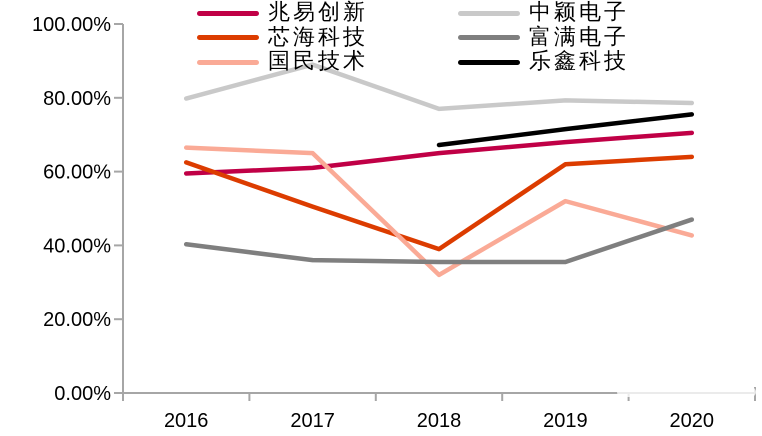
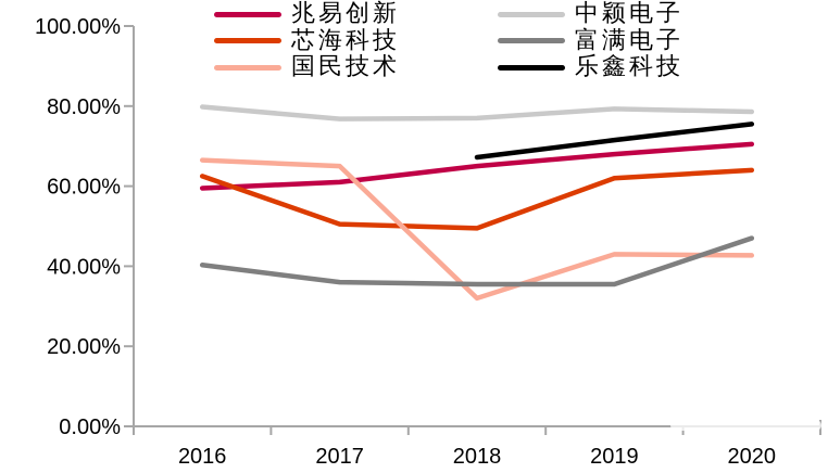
中颖电子/2017: 89% -> 77%
芯海科技/2018: 39% -> 50%
国民技术/2019: 52% -> 43%
